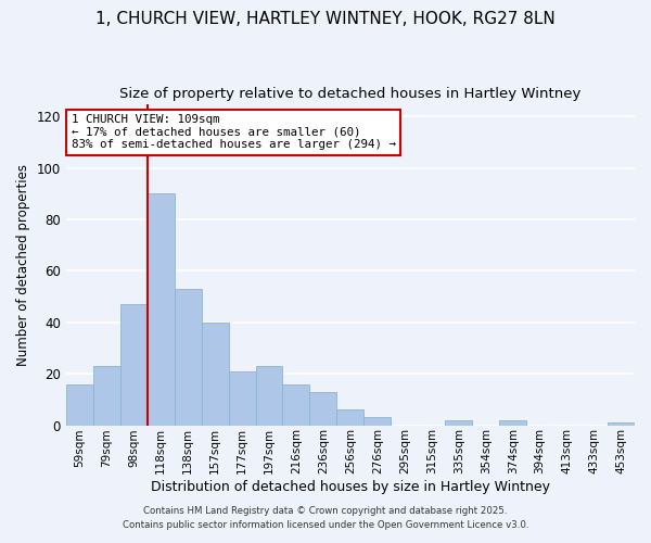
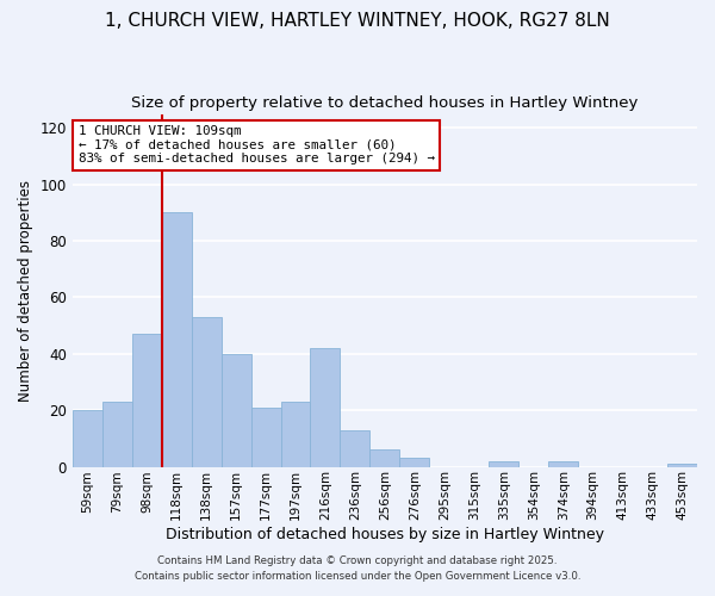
59sqm: 16 -> 20
216sqm: 16 -> 42
